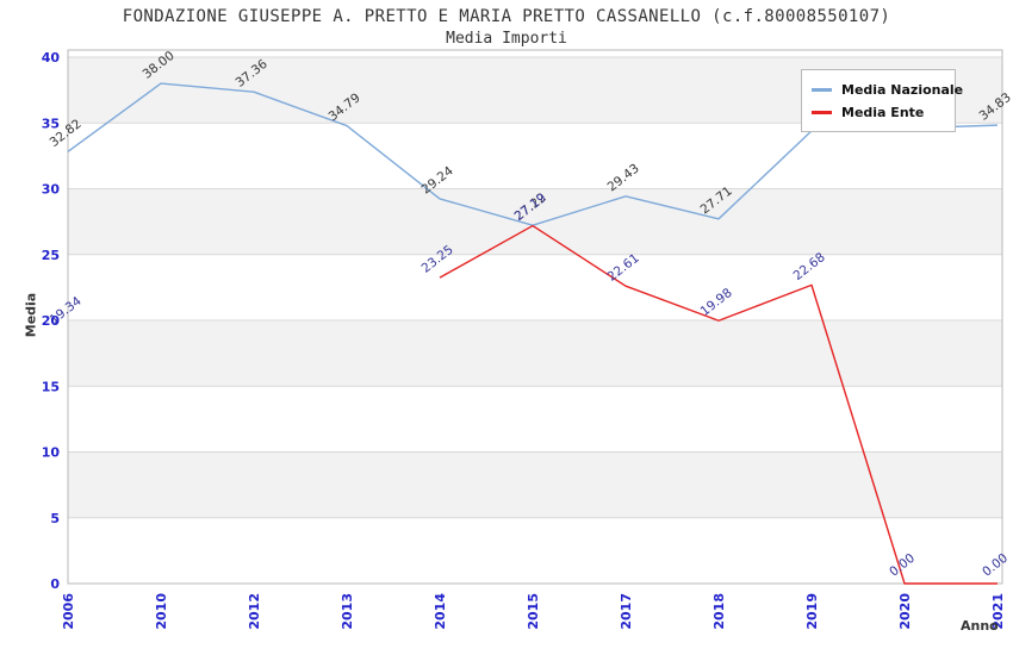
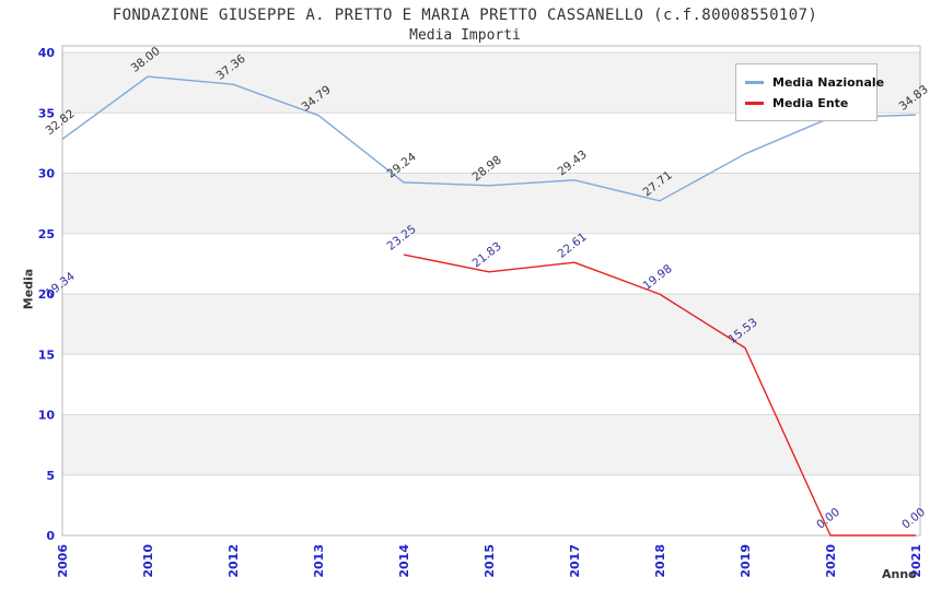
Media Nazionale/2015: 27.22 -> 28.98
Media Ente/2015: 27.19 -> 21.83
Media Nazionale/2019: 34.4 -> 31.6
Media Ente/2019: 22.68 -> 15.53
